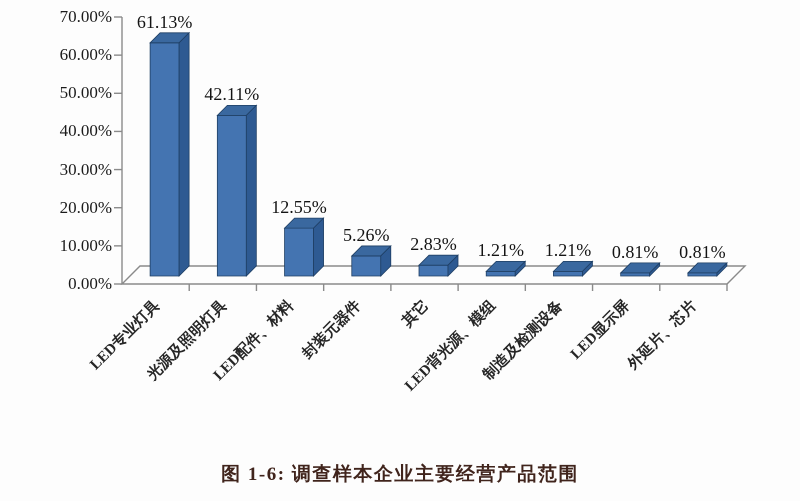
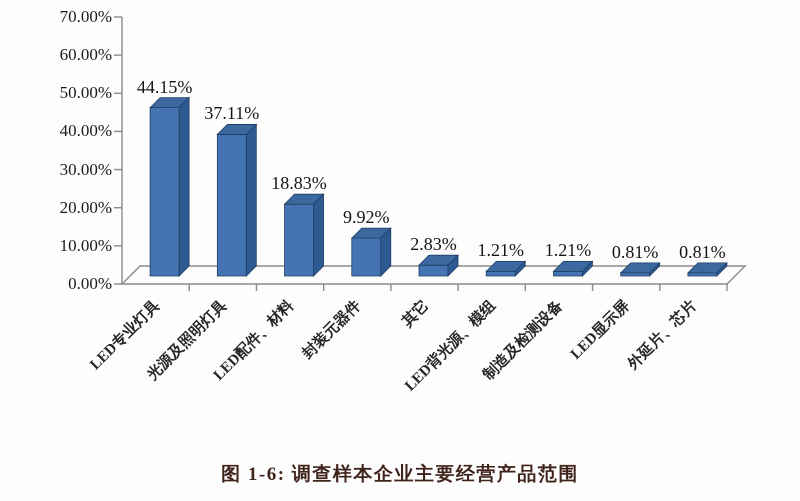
LED专业灯具: 61.13% -> 44.15%
光源及照明灯具: 42.11% -> 37.11%
LED配件、材料: 12.55% -> 18.83%
封装元器件: 5.26% -> 9.92%
